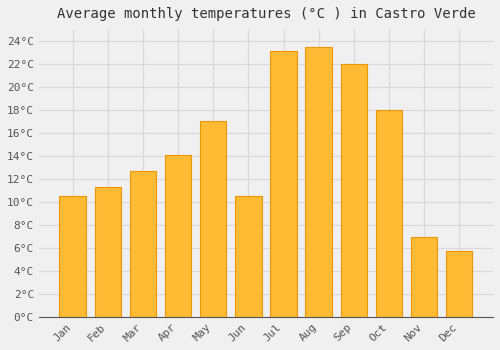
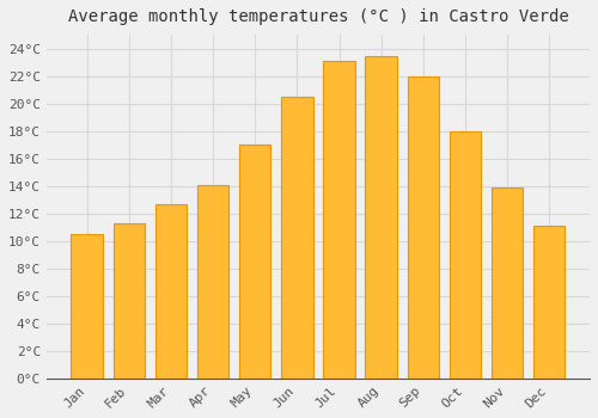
Jun: 10.5°C -> 20.5°C
Nov: 6.9°C -> 13.9°C
Dec: 5.7°C -> 11.1°C
